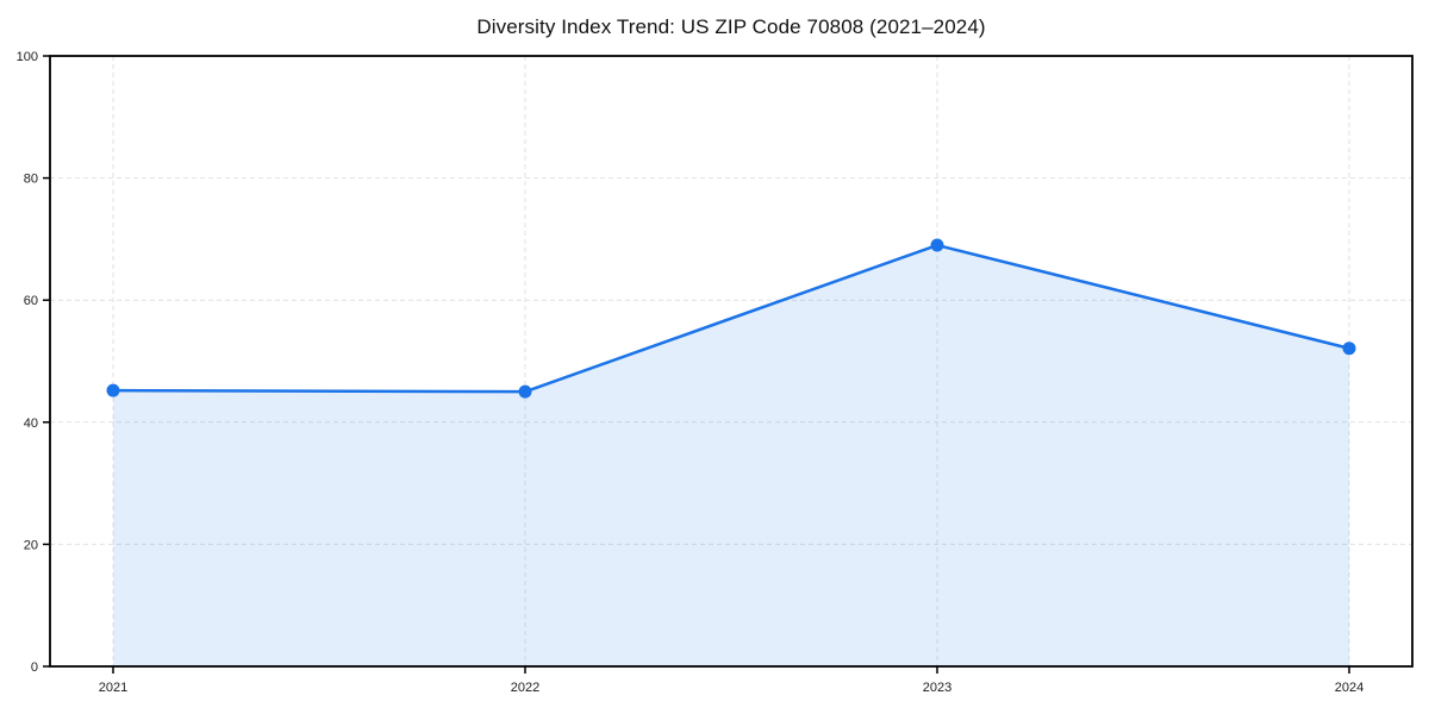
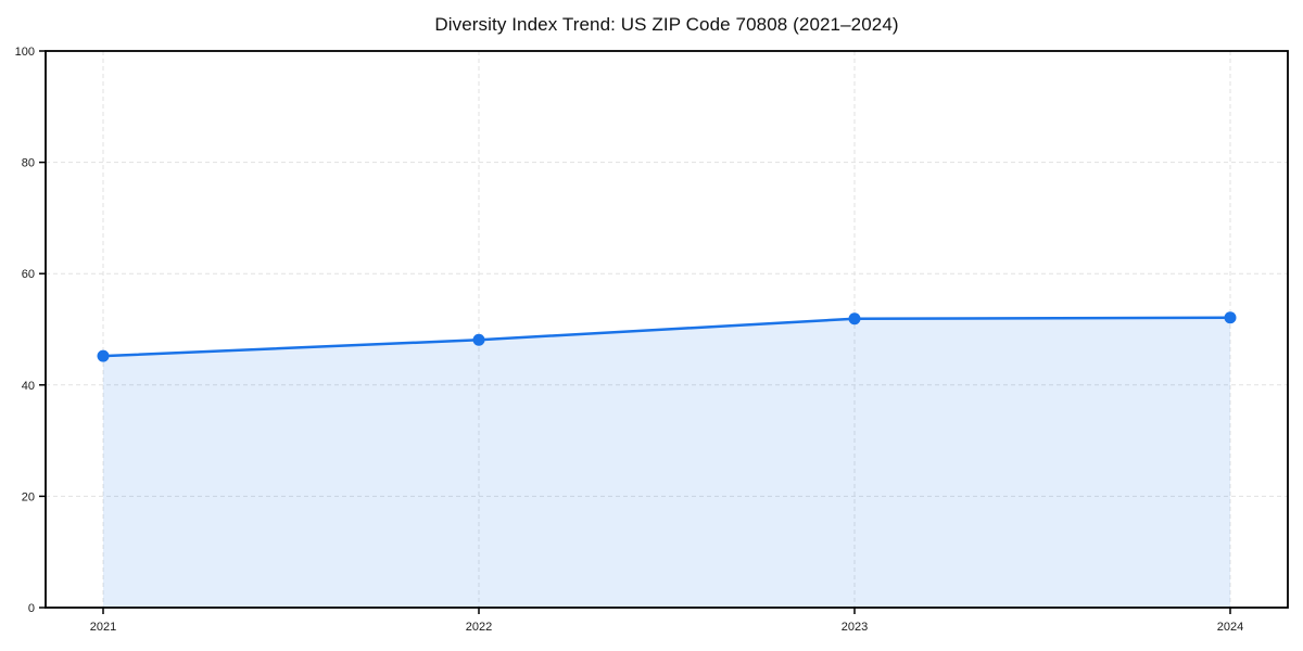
2022: 45 -> 48
2023: 69 -> 52
